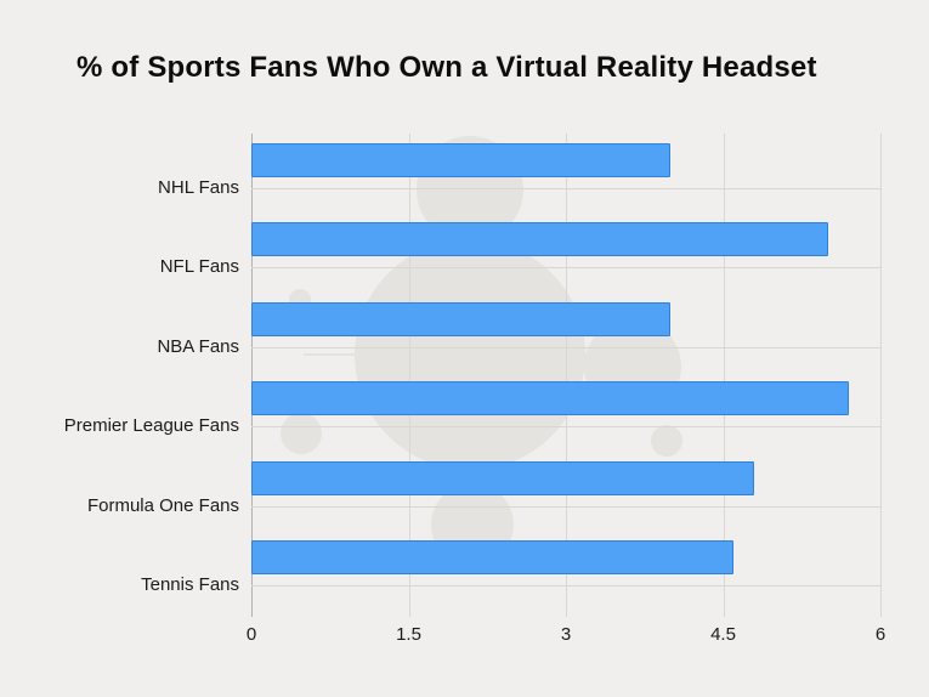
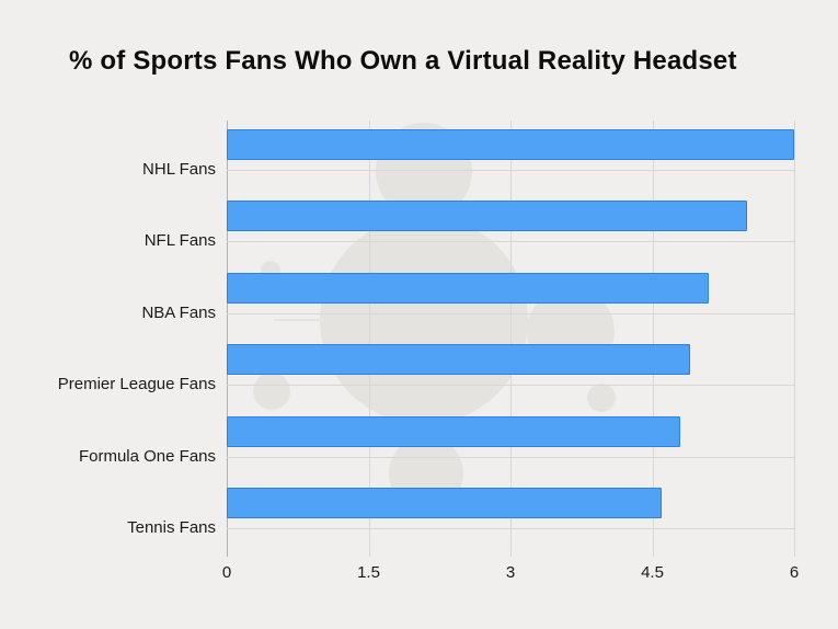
NHL Fans: 4.0 -> 6.0
NBA Fans: 4.0 -> 5.1
Premier League Fans: 5.7 -> 4.9
